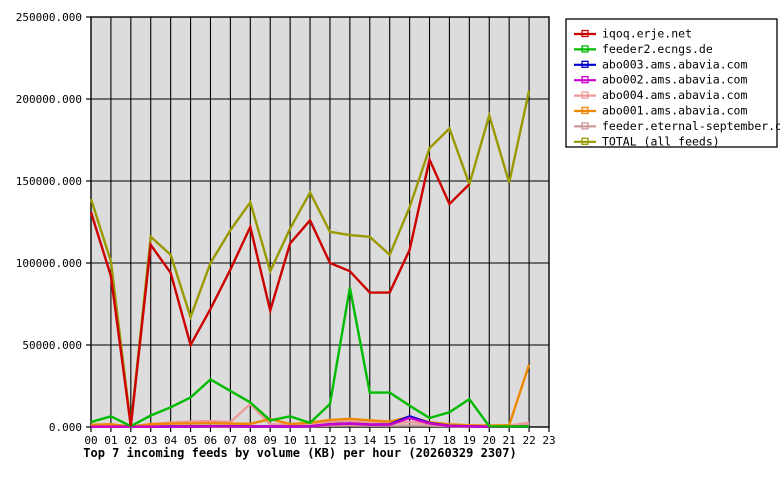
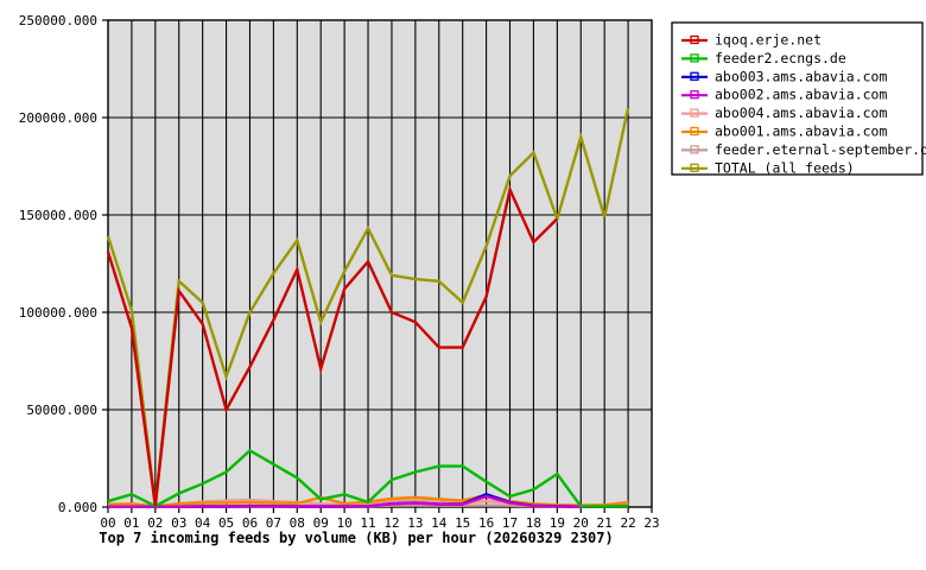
abo004.ams.abavia.com/08: 14000 -> 2000
feeder2.ecngs.de/13: 85000 -> 18000
abo001.ams.abavia.com/22: 38000 -> 2000
